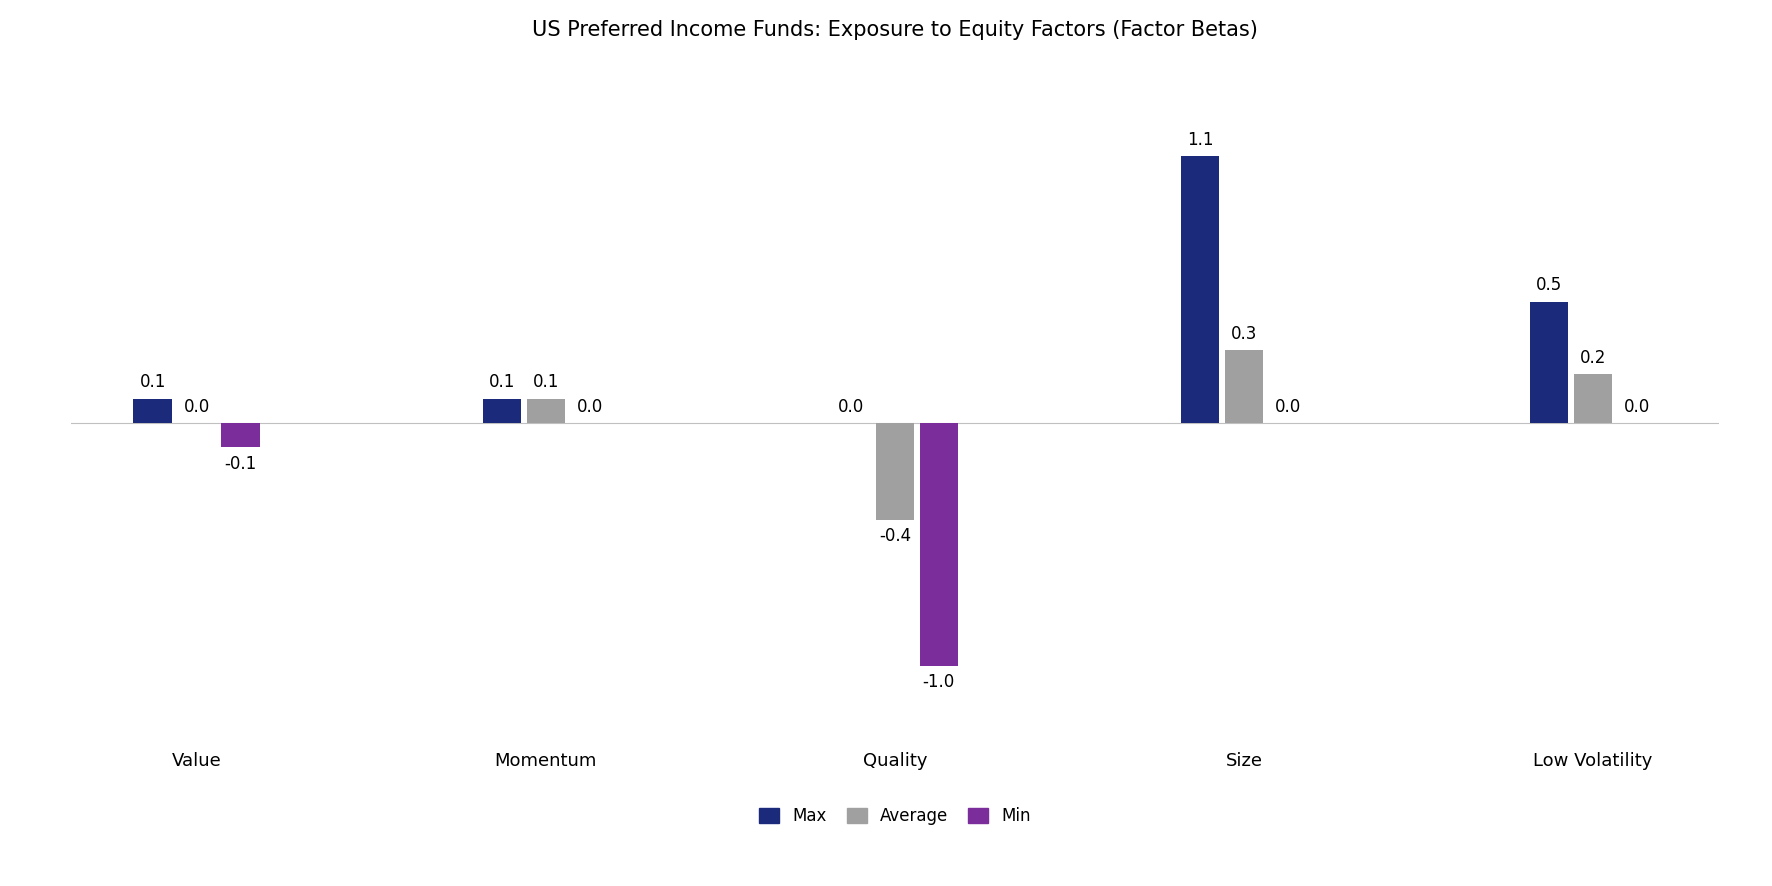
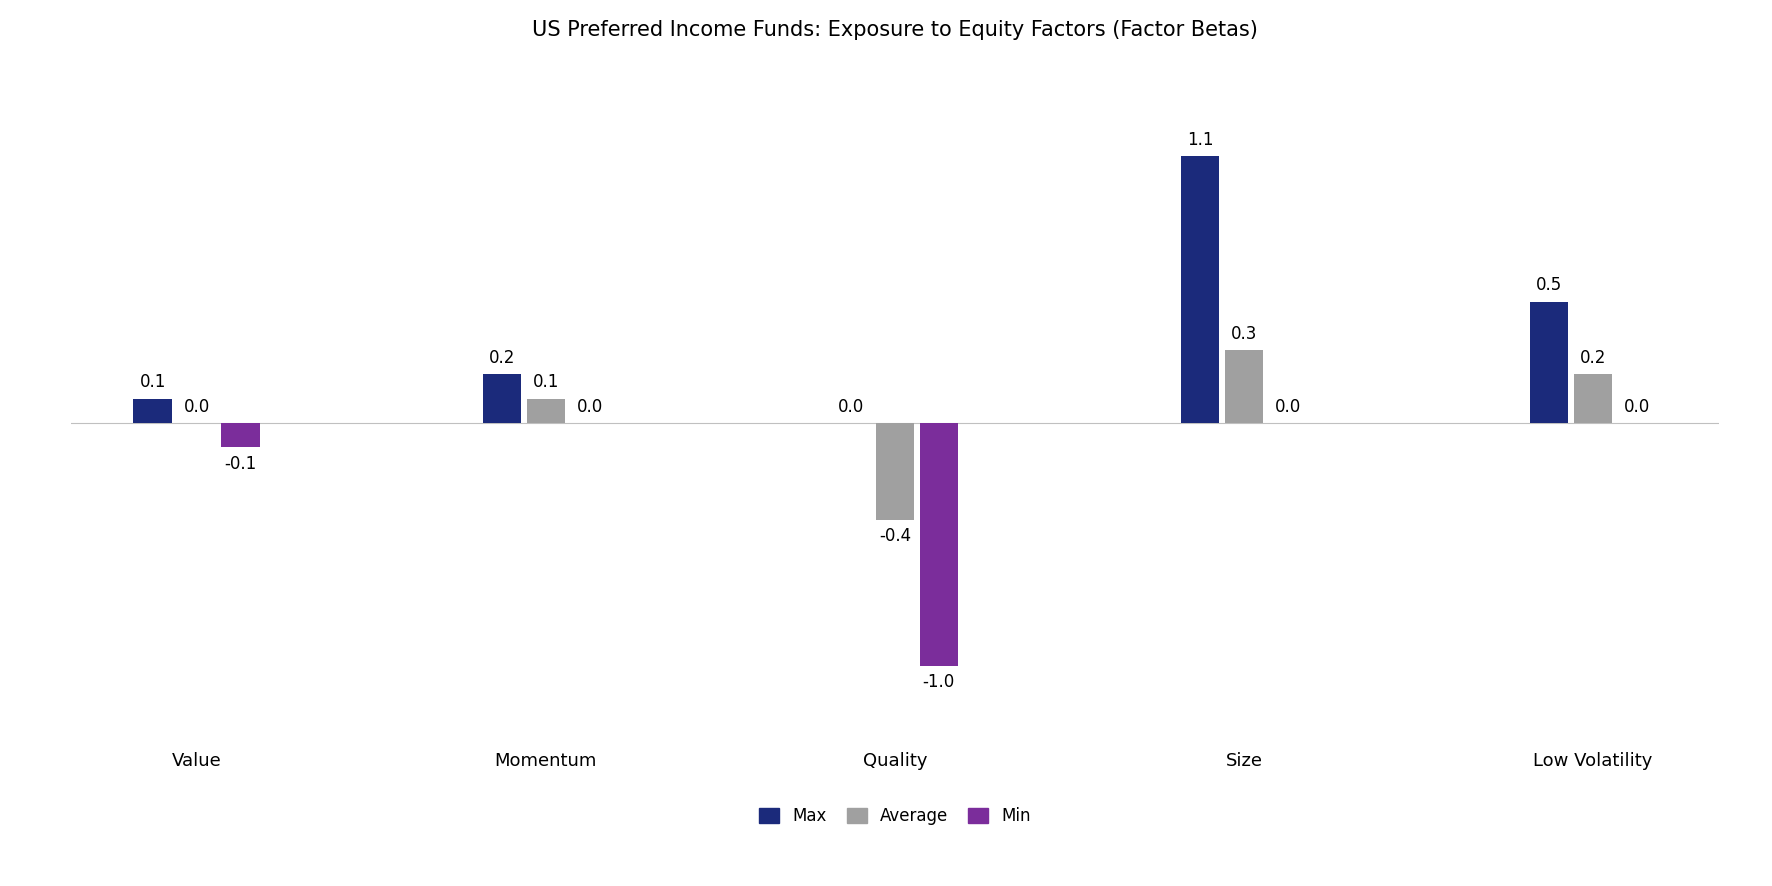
Max/Momentum: 0.1 -> 0.2
